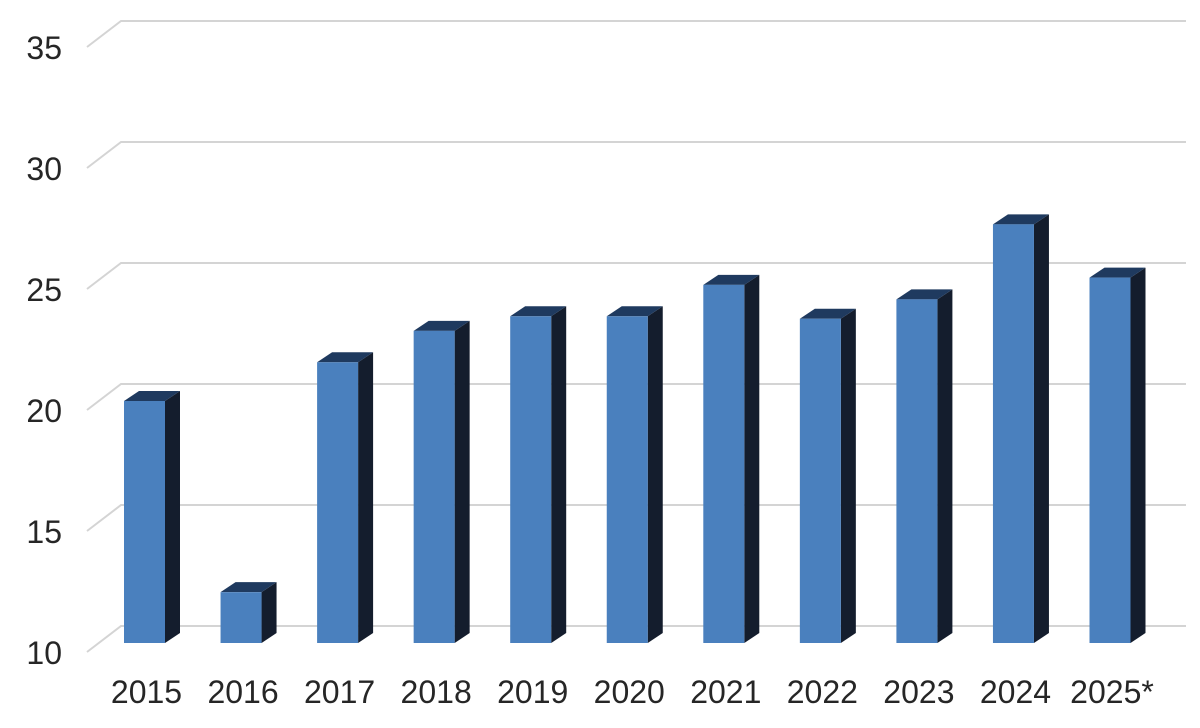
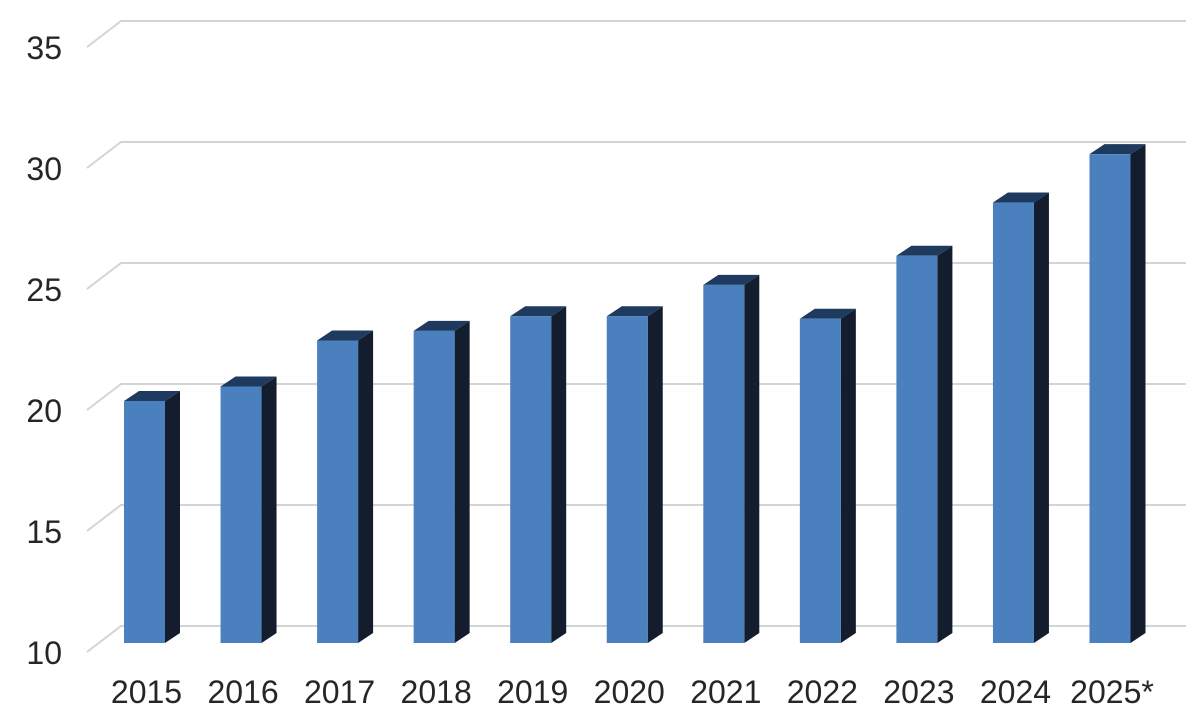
2016: 12.1 -> 20.6
2017: 21.6 -> 22.5
2023: 24.2 -> 26.0
2024: 27.3 -> 28.2
2025*: 25.1 -> 30.2
